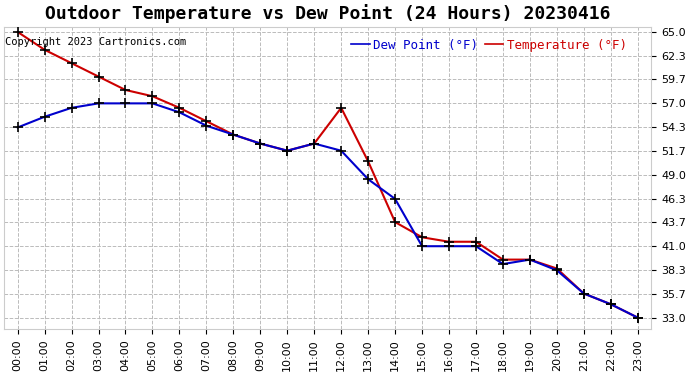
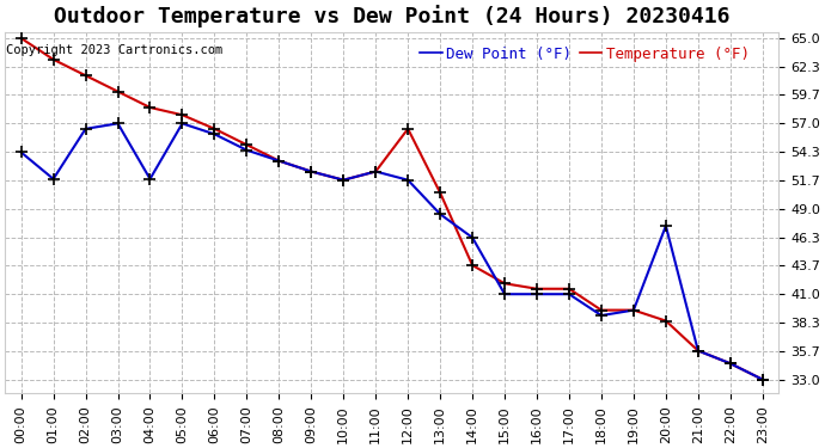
Dew Point (°F)/01:00: 55.5 -> 51.8
Dew Point (°F)/04:00: 57.0 -> 51.8
Dew Point (°F)/20:00: 38.3 -> 47.4
